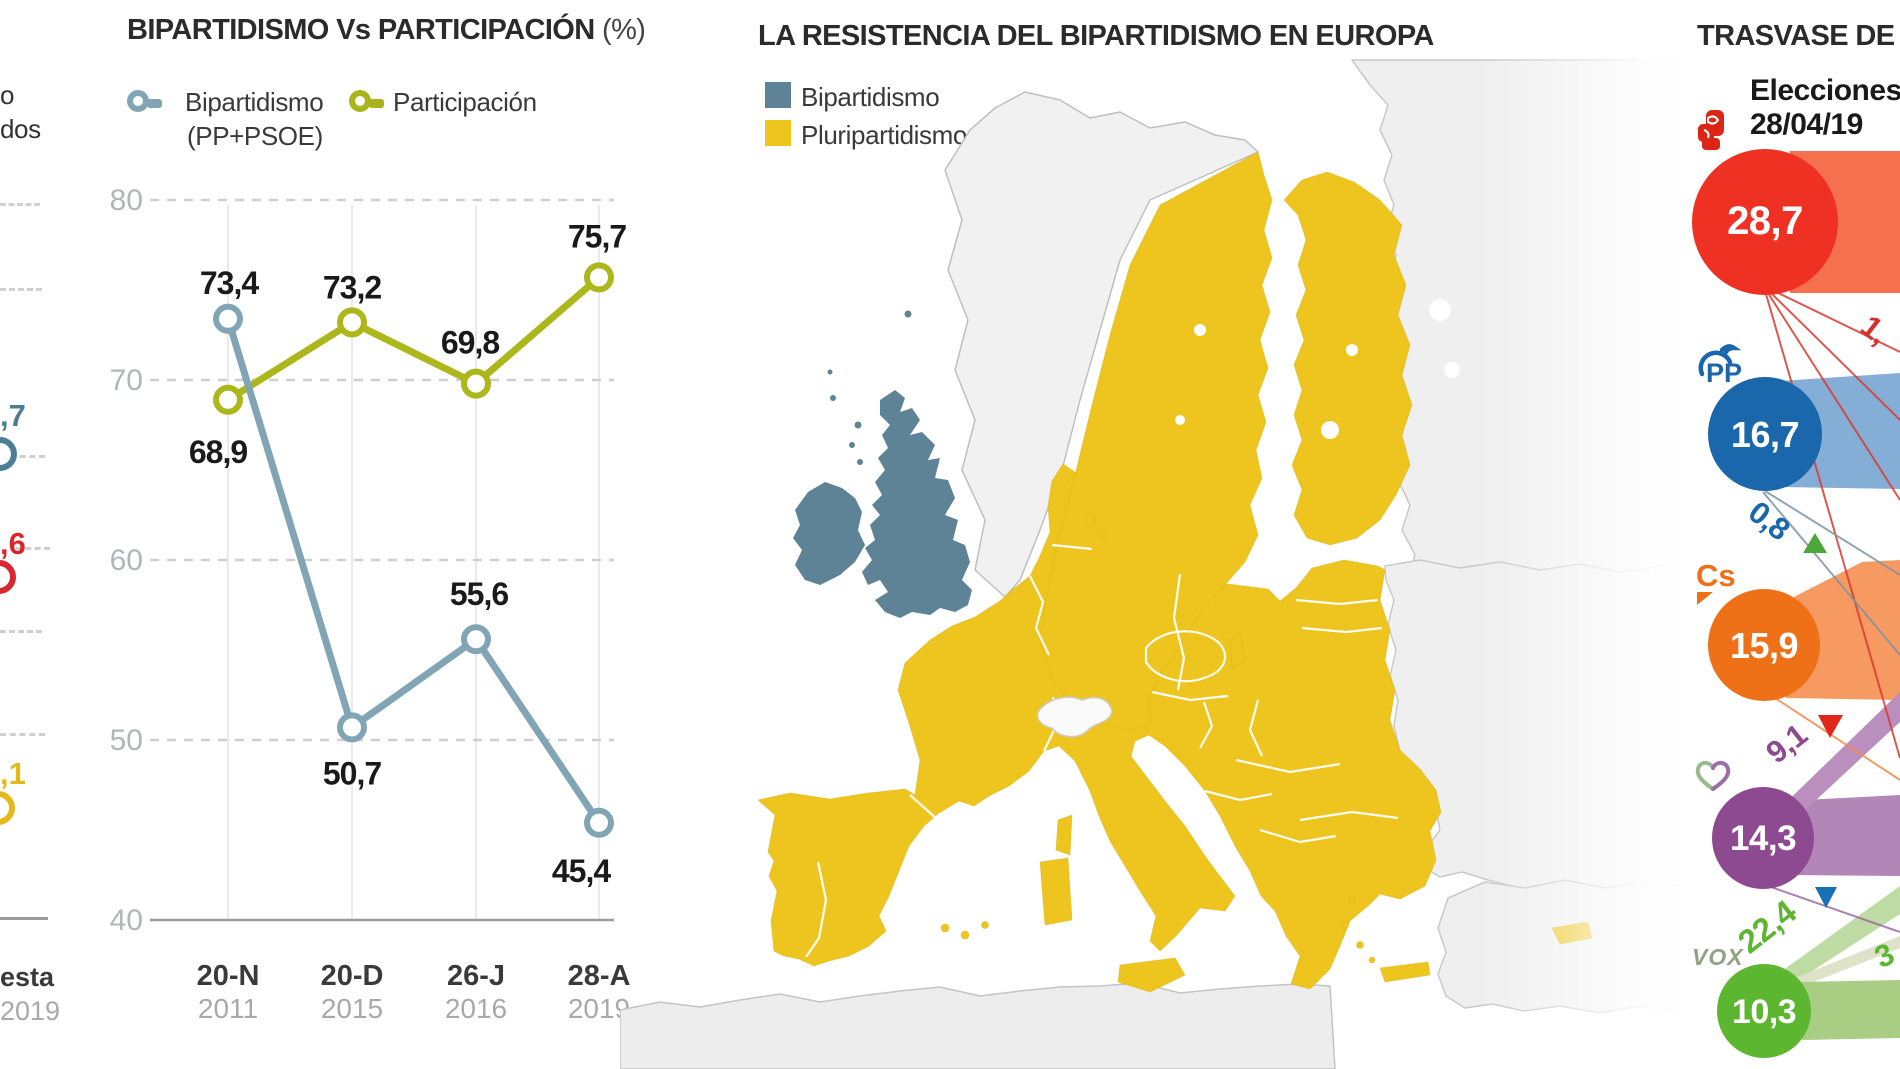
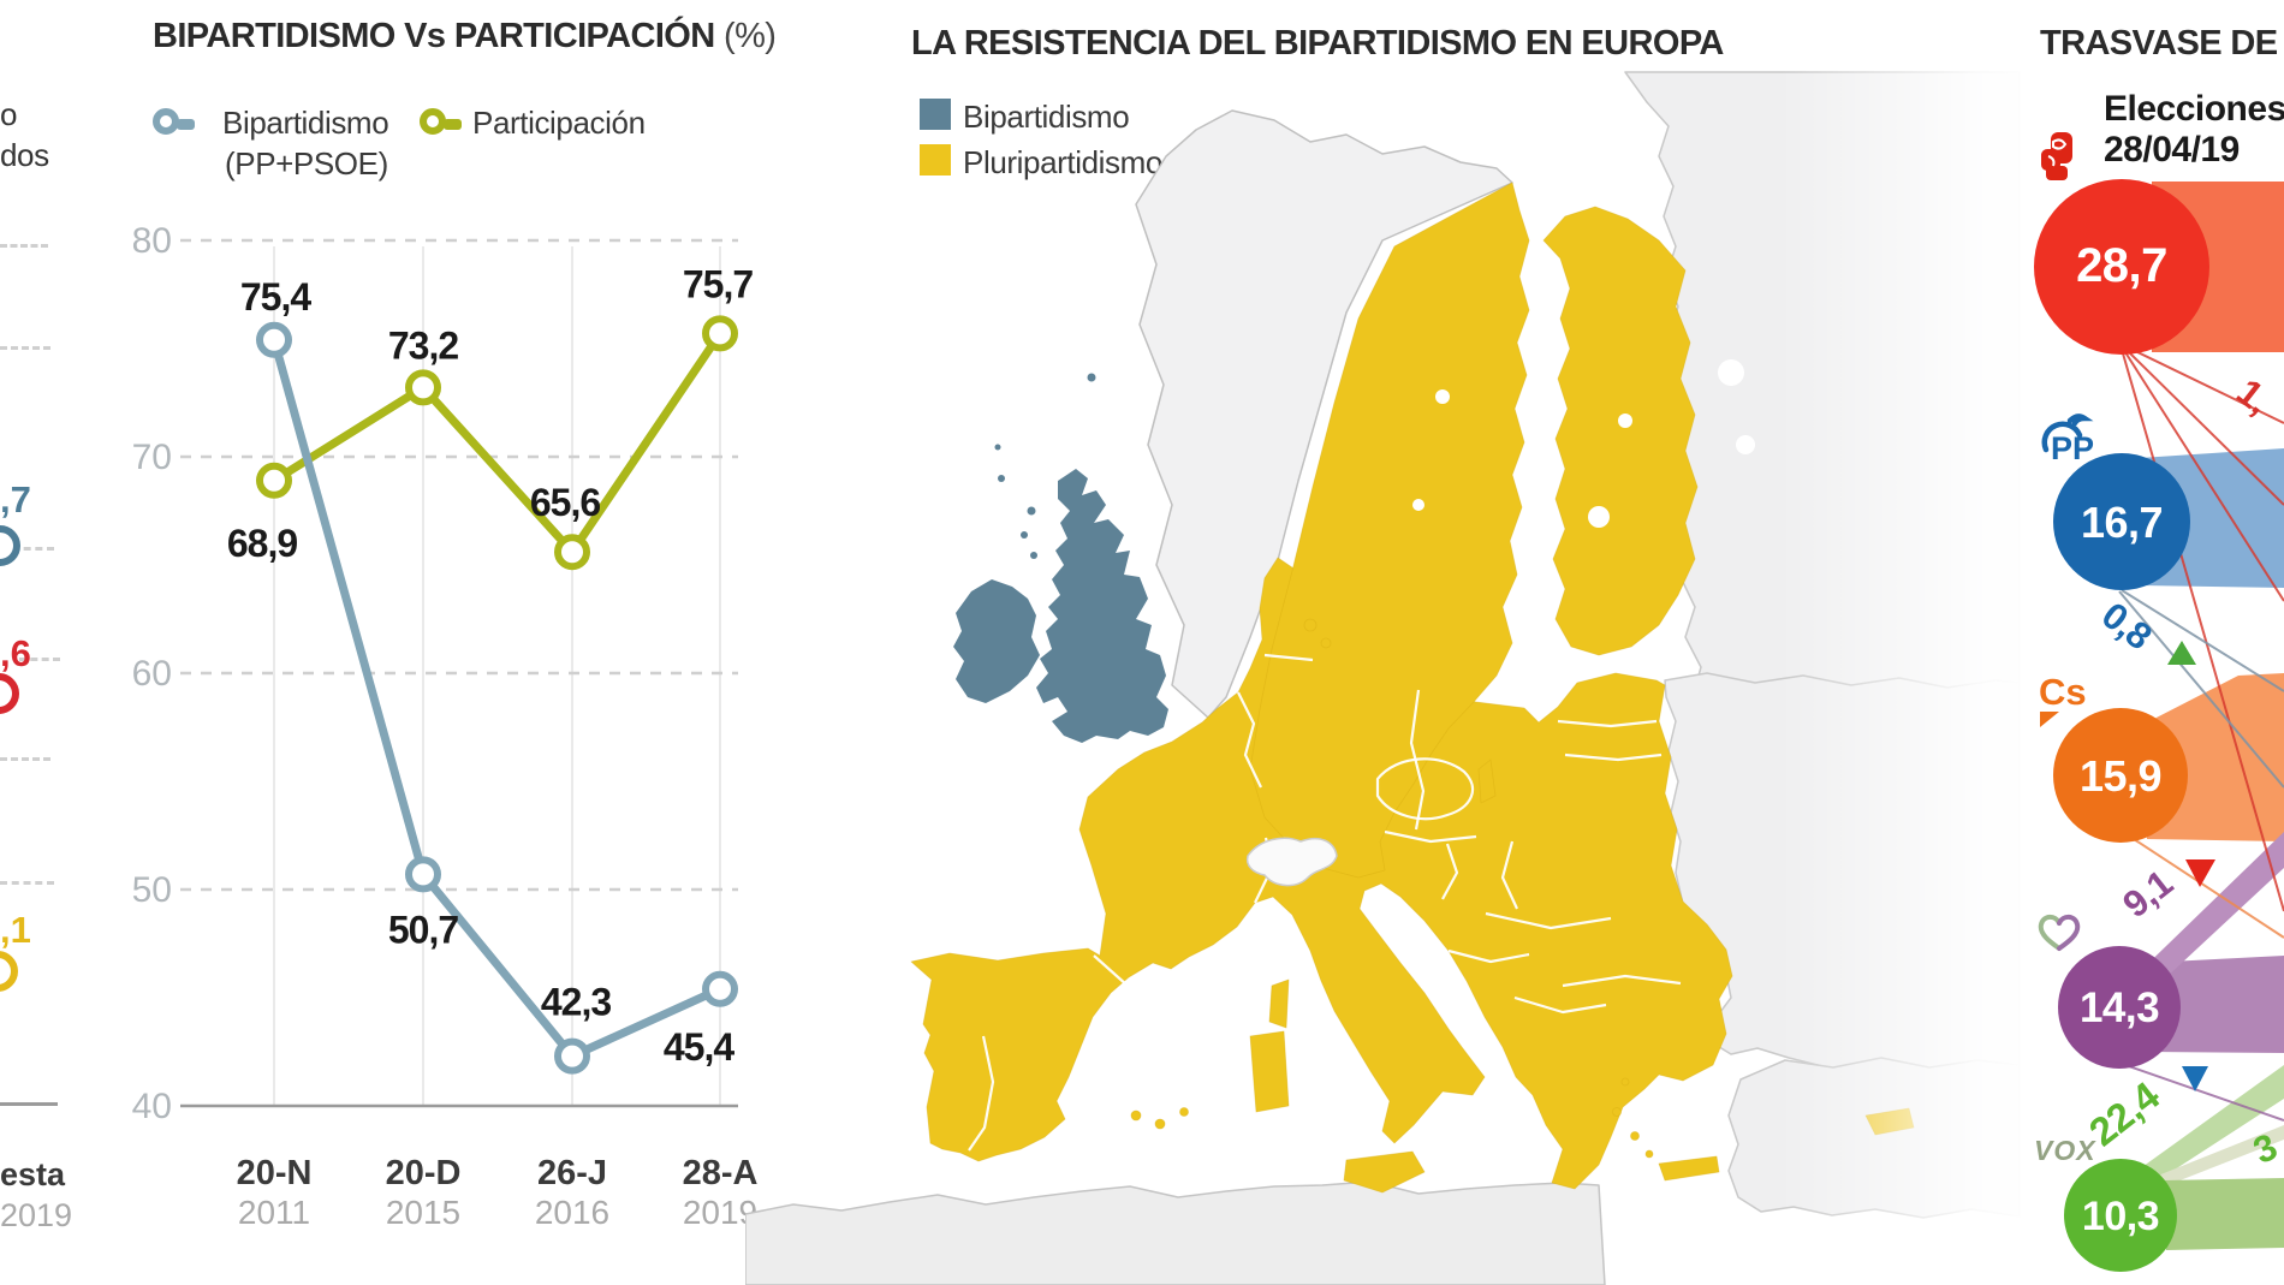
Bipartidismo (PP+PSOE)/20-N: 73,4 -> 75,4
Bipartidismo (PP+PSOE)/26-J: 55,6 -> 42,3
Participación/26-J: 69,8 -> 65,6
